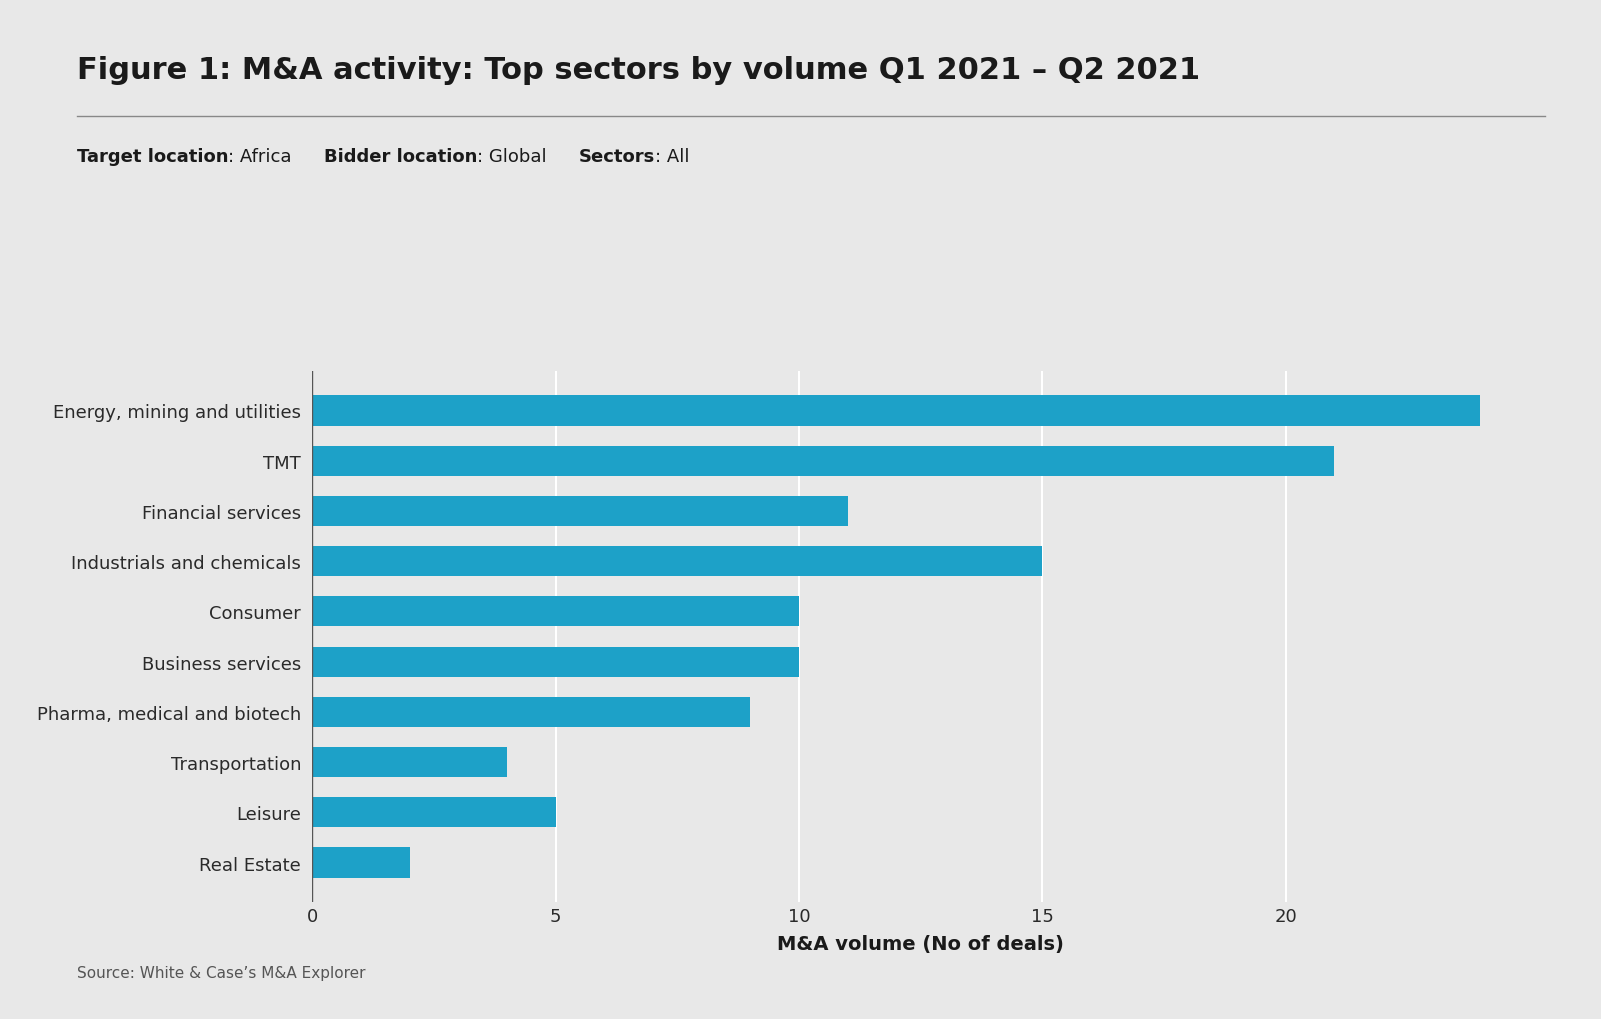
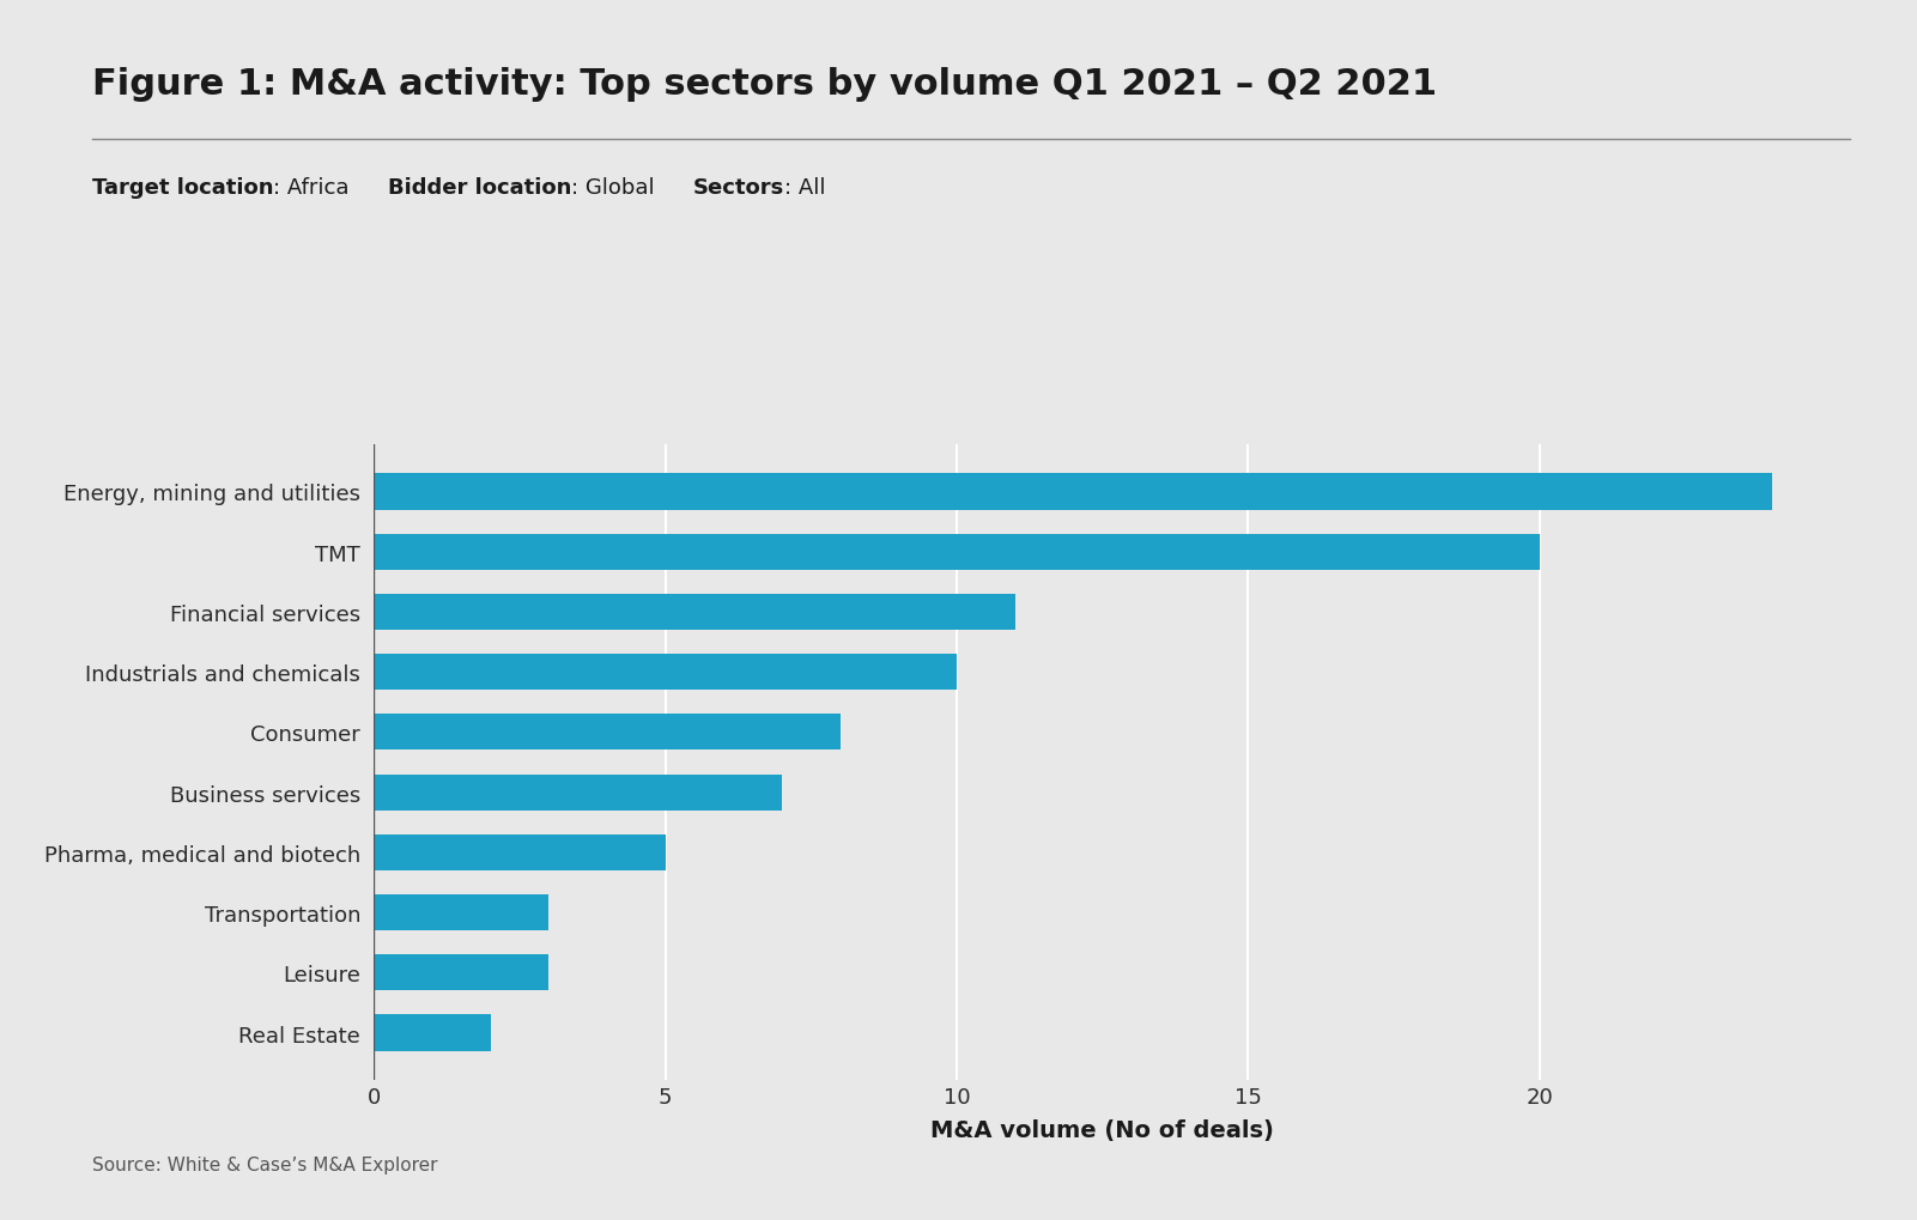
TMT: 21 -> 20
Industrials and chemicals: 15 -> 10
Consumer: 10 -> 8
Business services: 10 -> 7
Pharma, medical and biotech: 9 -> 5
Transportation: 4 -> 3
Leisure: 5 -> 3
